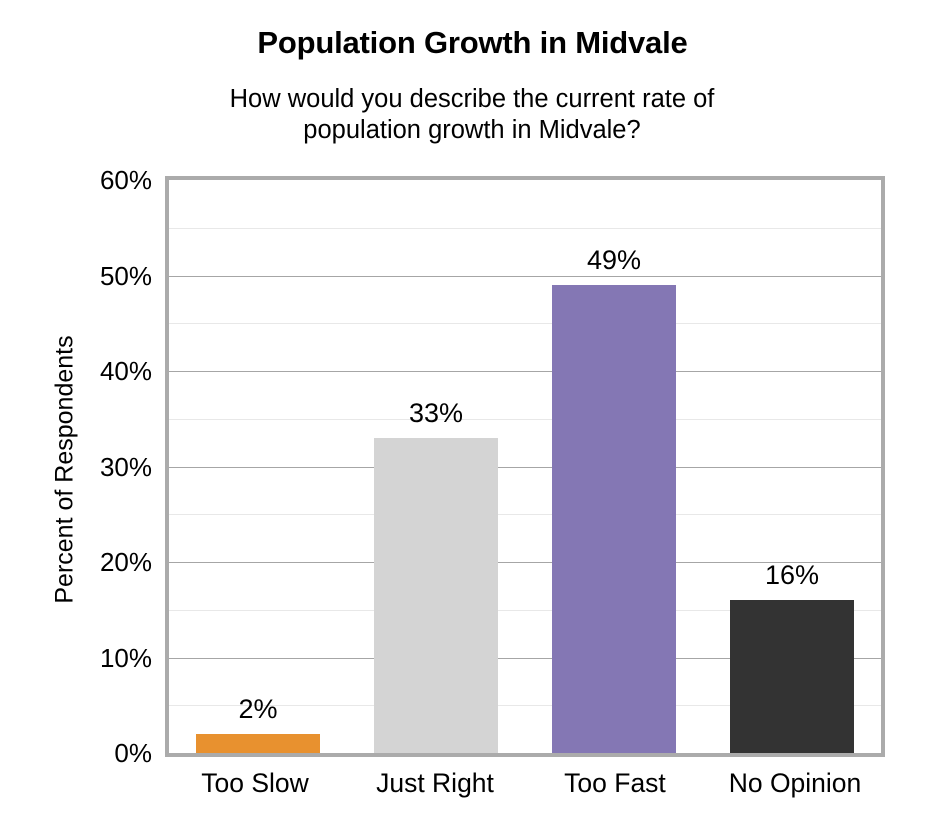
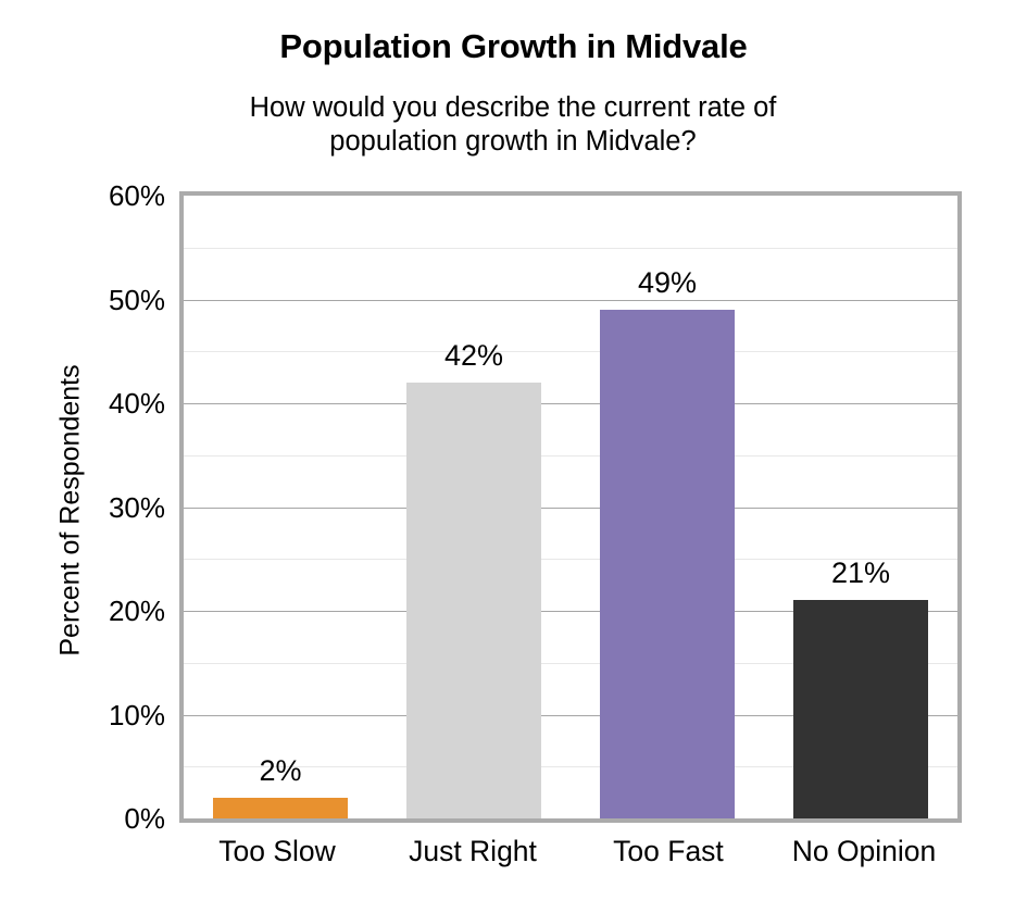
Just Right: 33% -> 42%
No Opinion: 16% -> 21%
